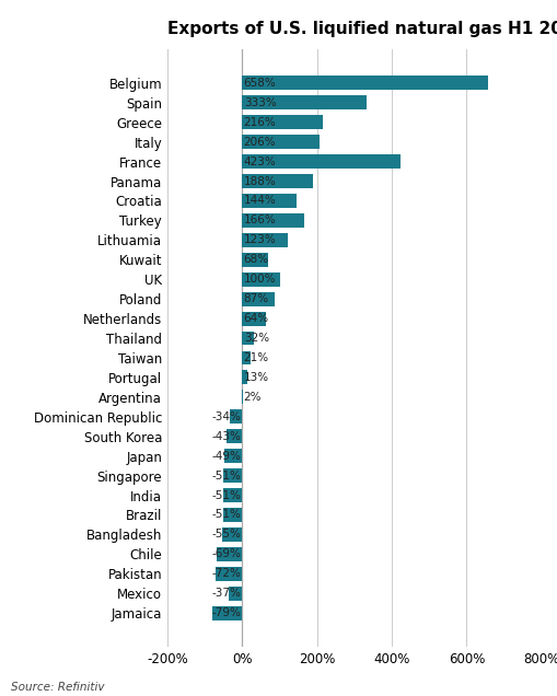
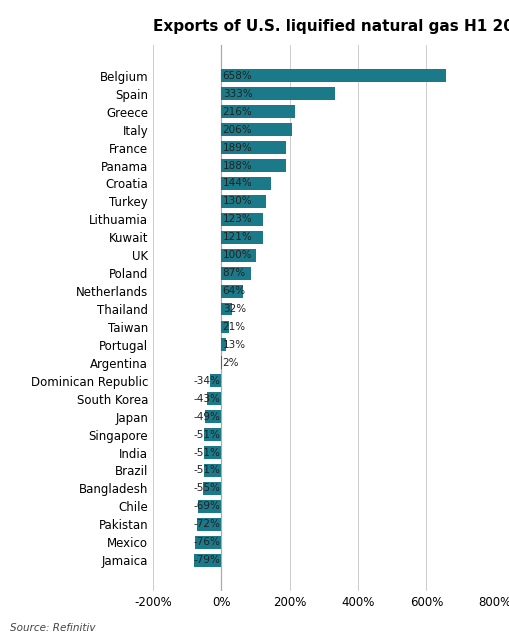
France: 423% -> 189%
Turkey: 166% -> 130%
Kuwait: 68% -> 121%
Mexico: -37% -> -76%
